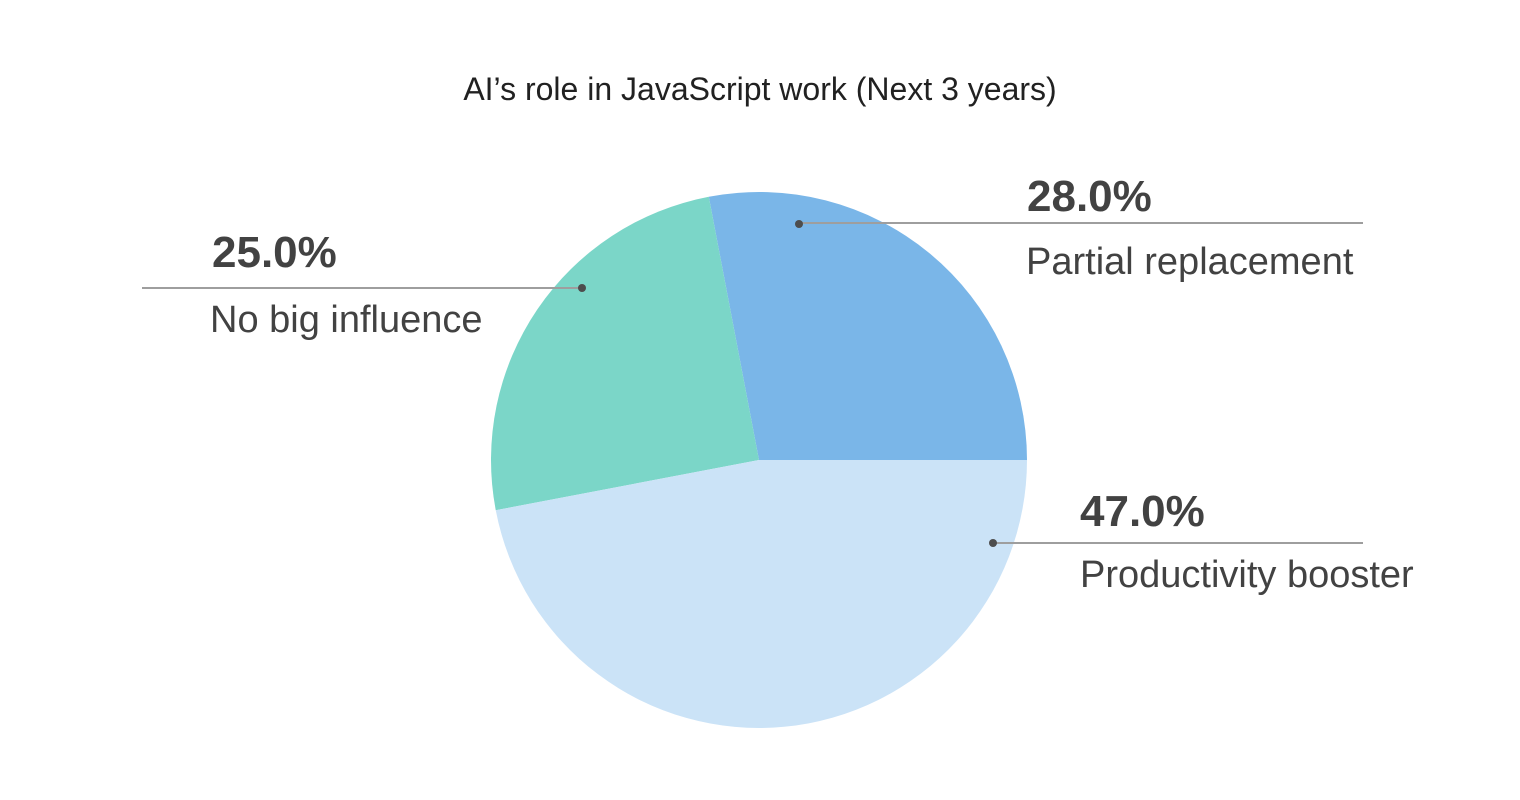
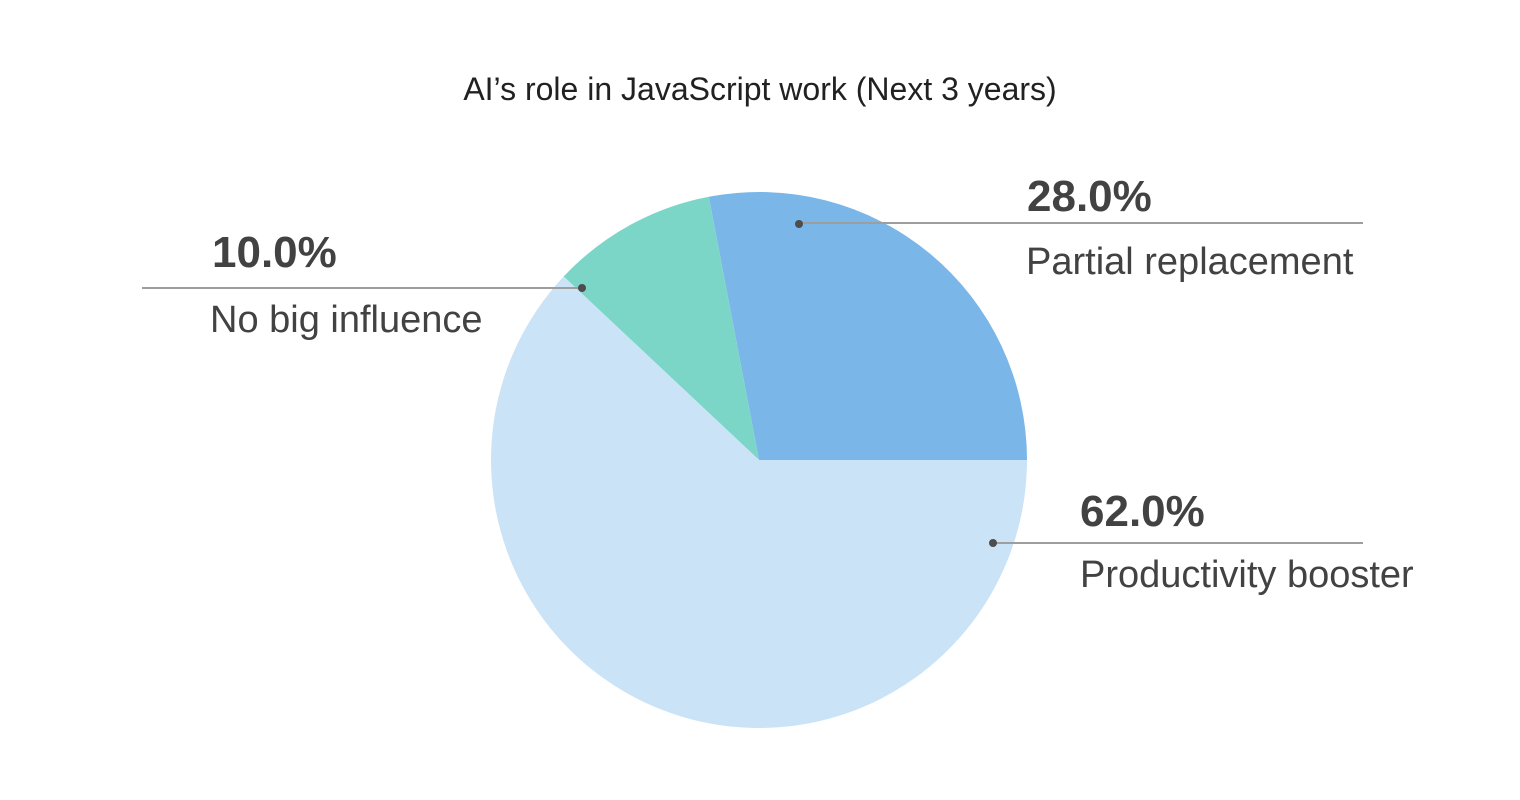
No big influence: 25.0% -> 10.0%
Productivity booster: 47.0% -> 62.0%
